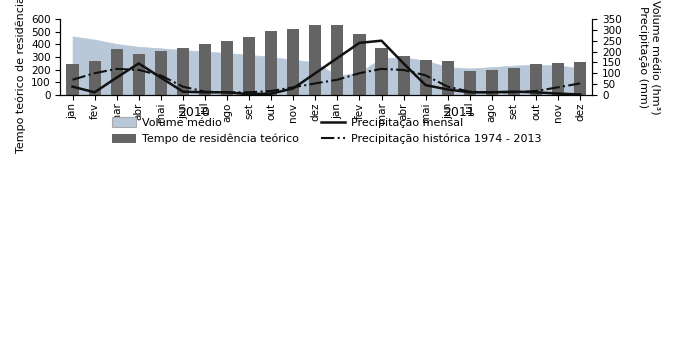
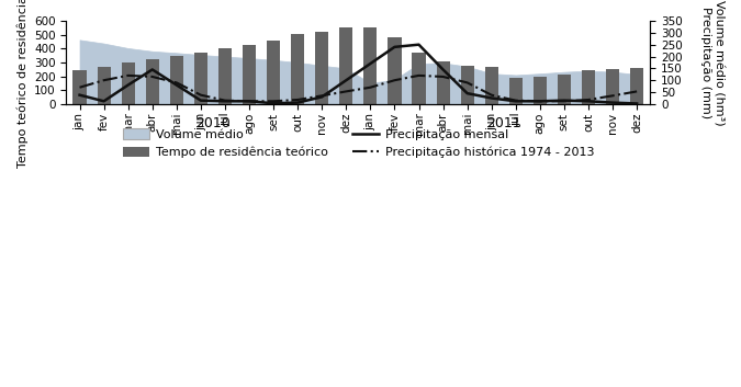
Tempo de residência teórico/mar: 360 -> 300
